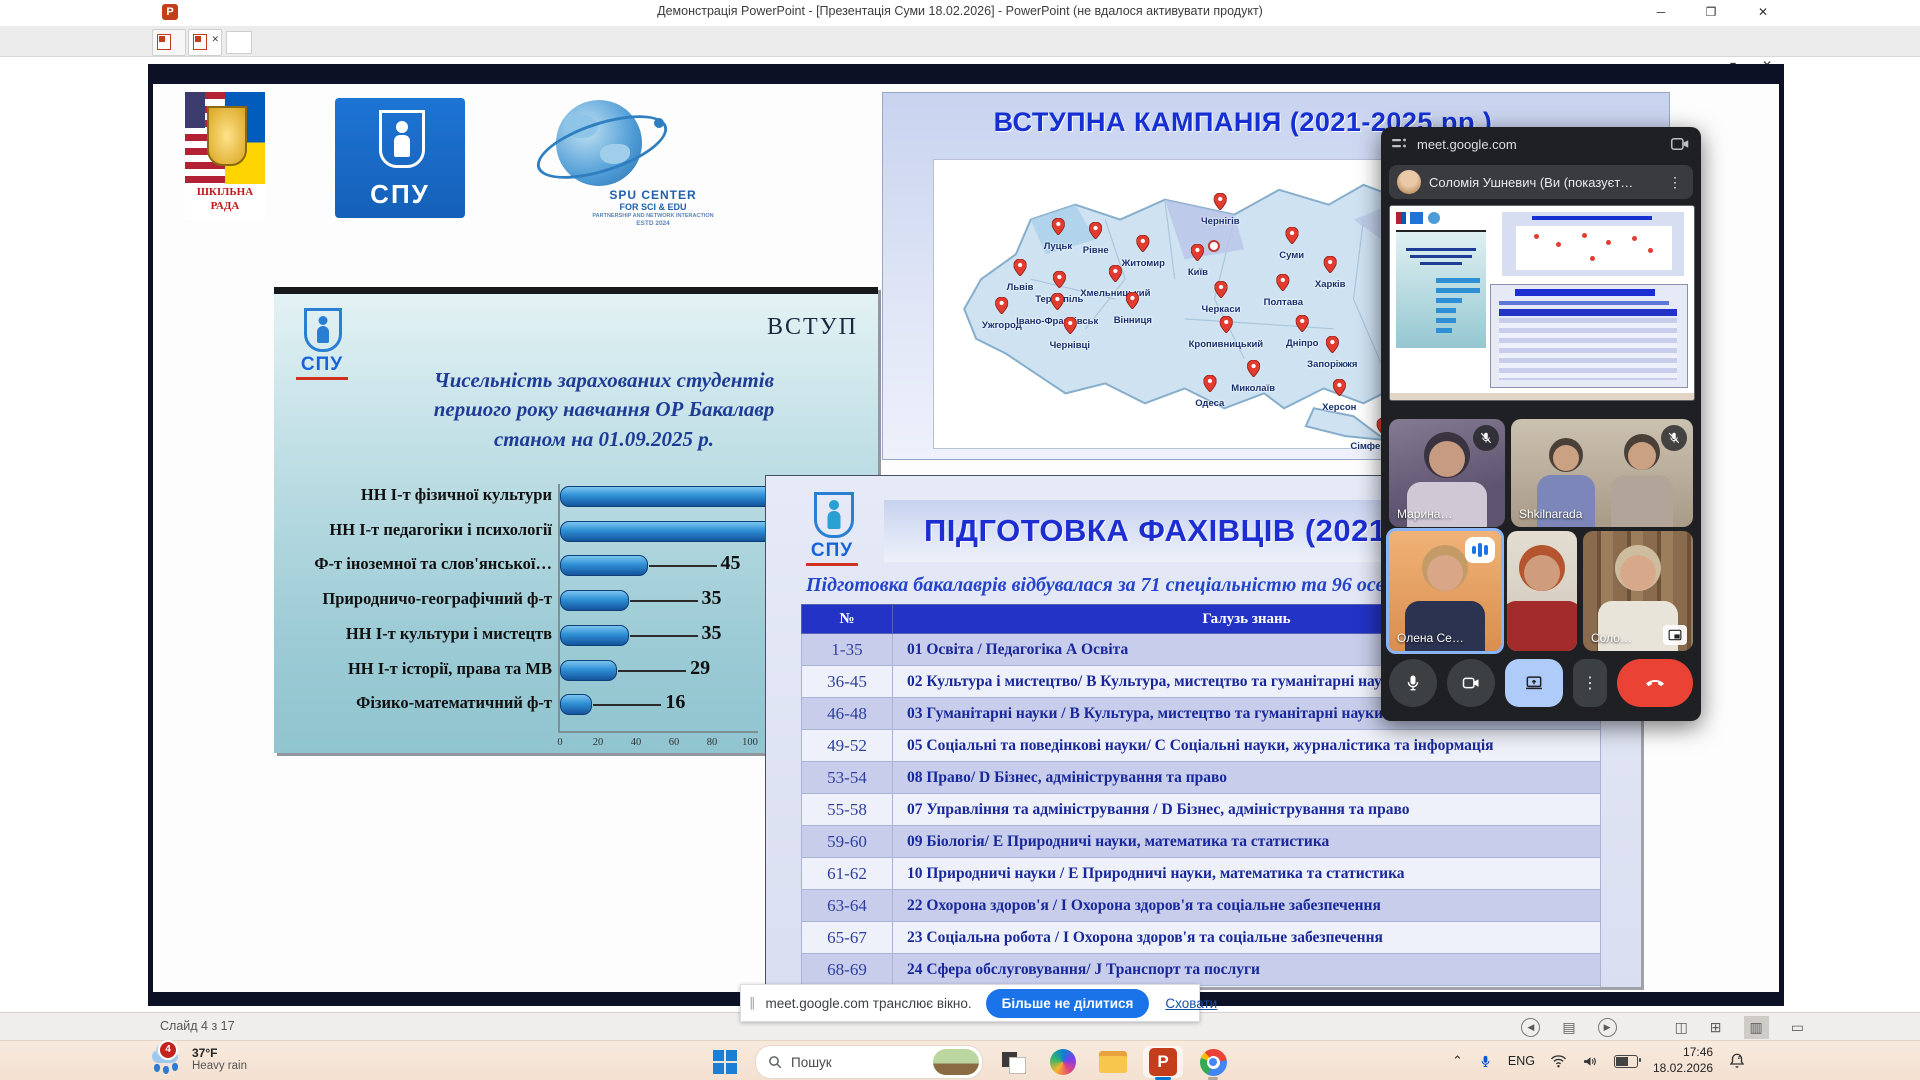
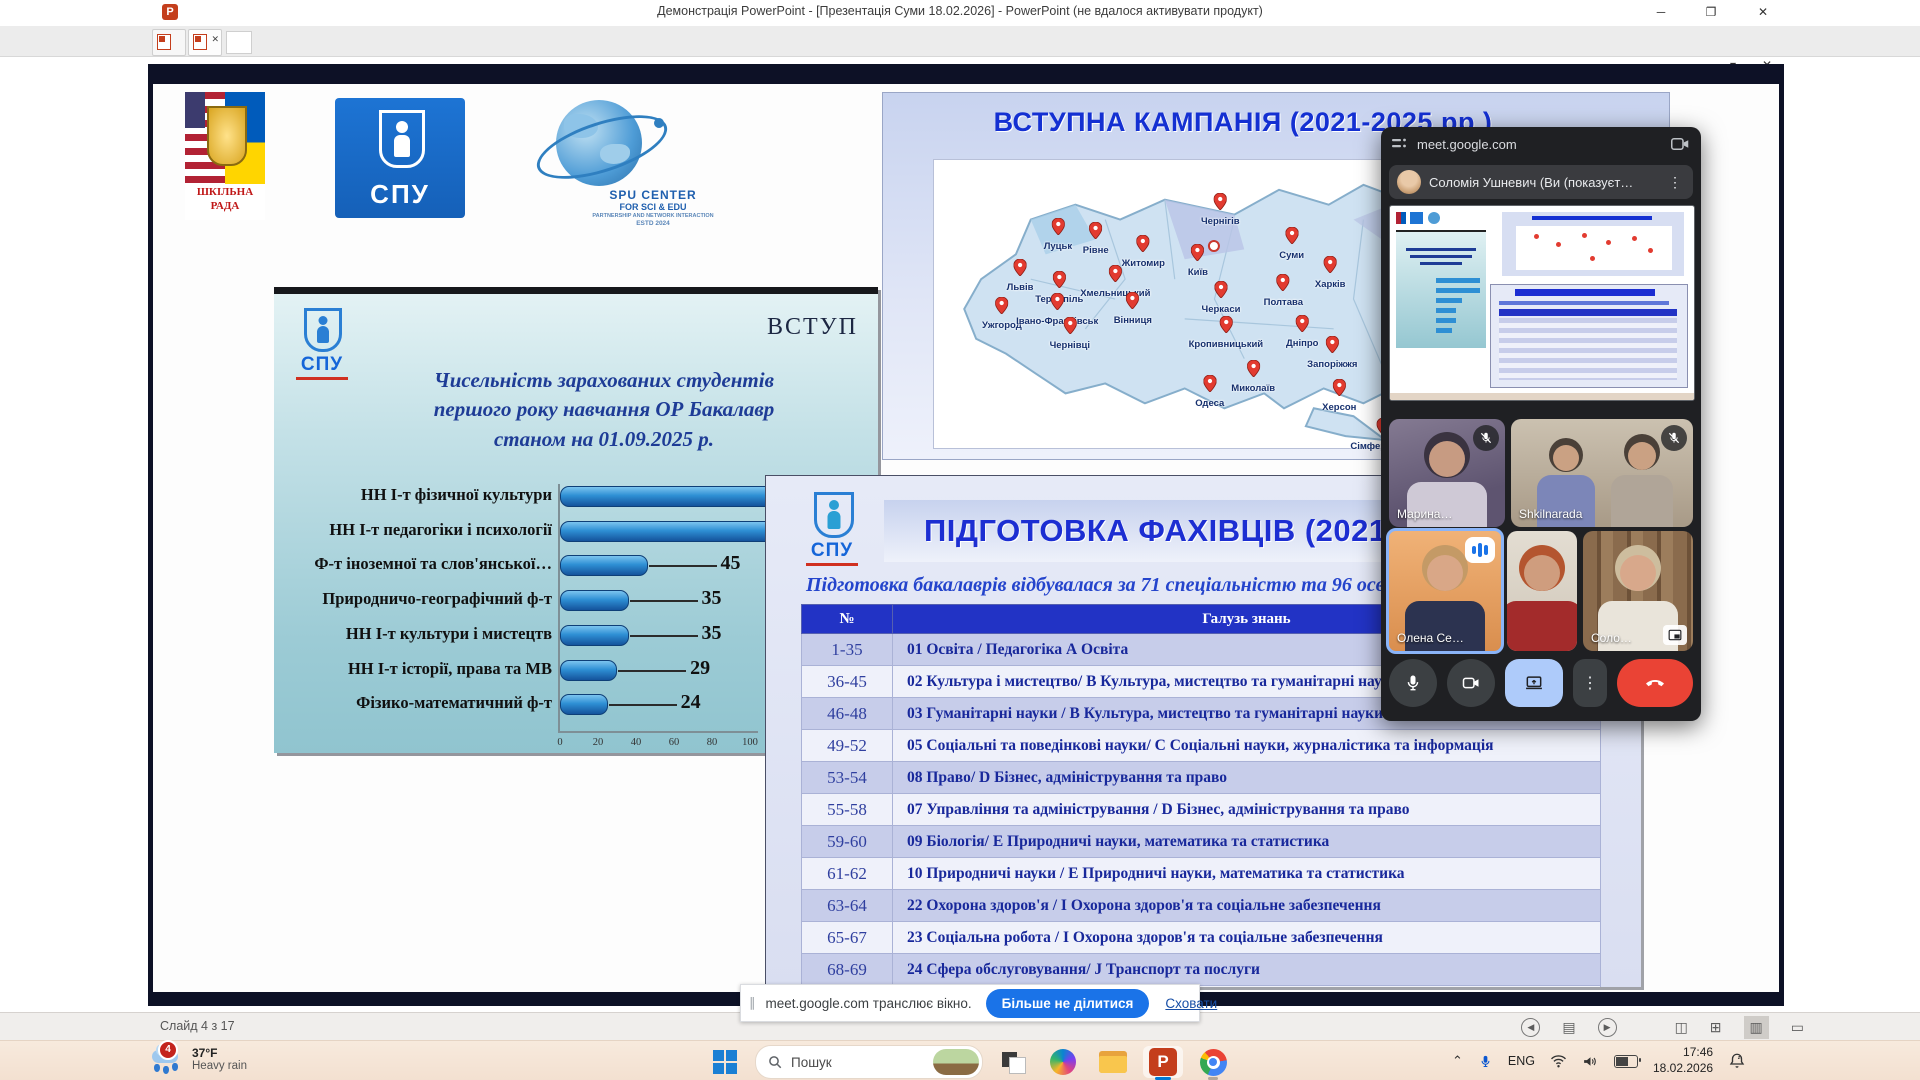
Фізико-математичний ф-т: 16 -> 24
